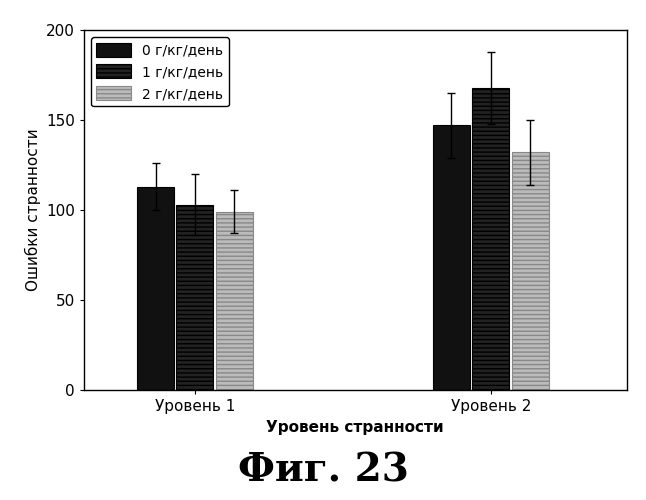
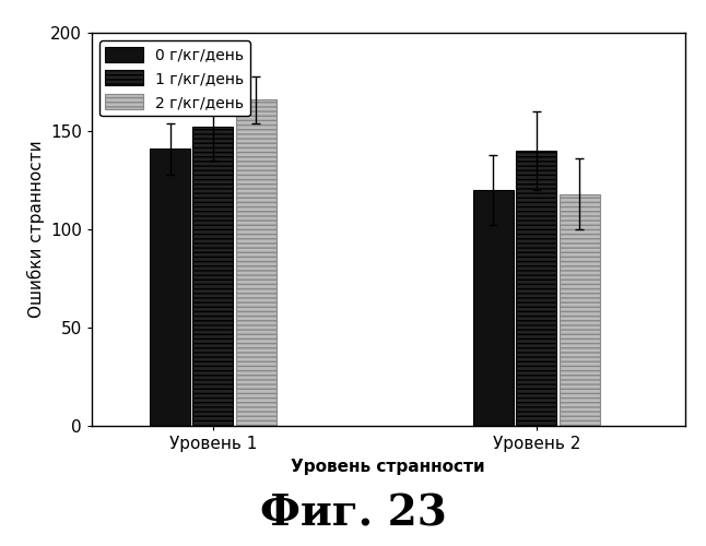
0 г/кг/день/Уровень 1: 113 -> 141
1 г/кг/день/Уровень 1: 103 -> 152
2 г/кг/день/Уровень 1: 99 -> 166
0 г/кг/день/Уровень 2: 147 -> 120
1 г/кг/день/Уровень 2: 168 -> 140
2 г/кг/день/Уровень 2: 132 -> 118
